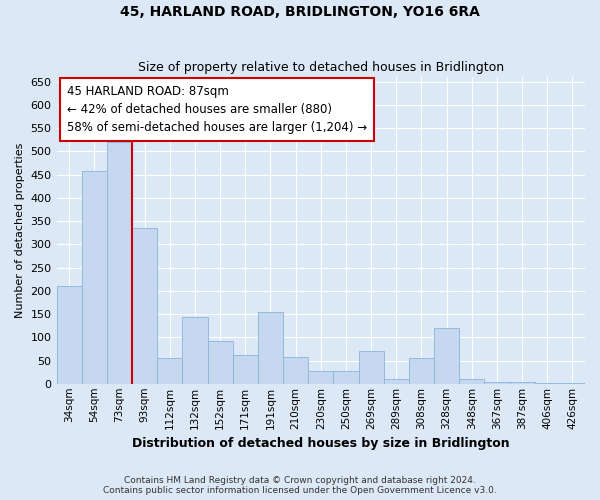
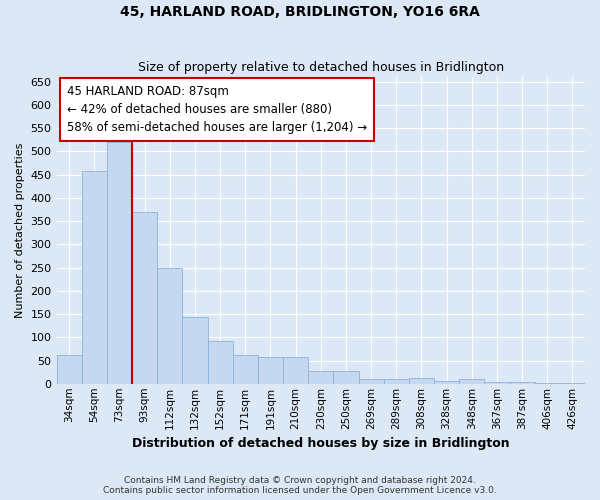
34sqm: 210 -> 62
93sqm: 335 -> 370
112sqm: 55 -> 250
191sqm: 155 -> 57
269sqm: 70 -> 10
308sqm: 55 -> 12
328sqm: 120 -> 5
